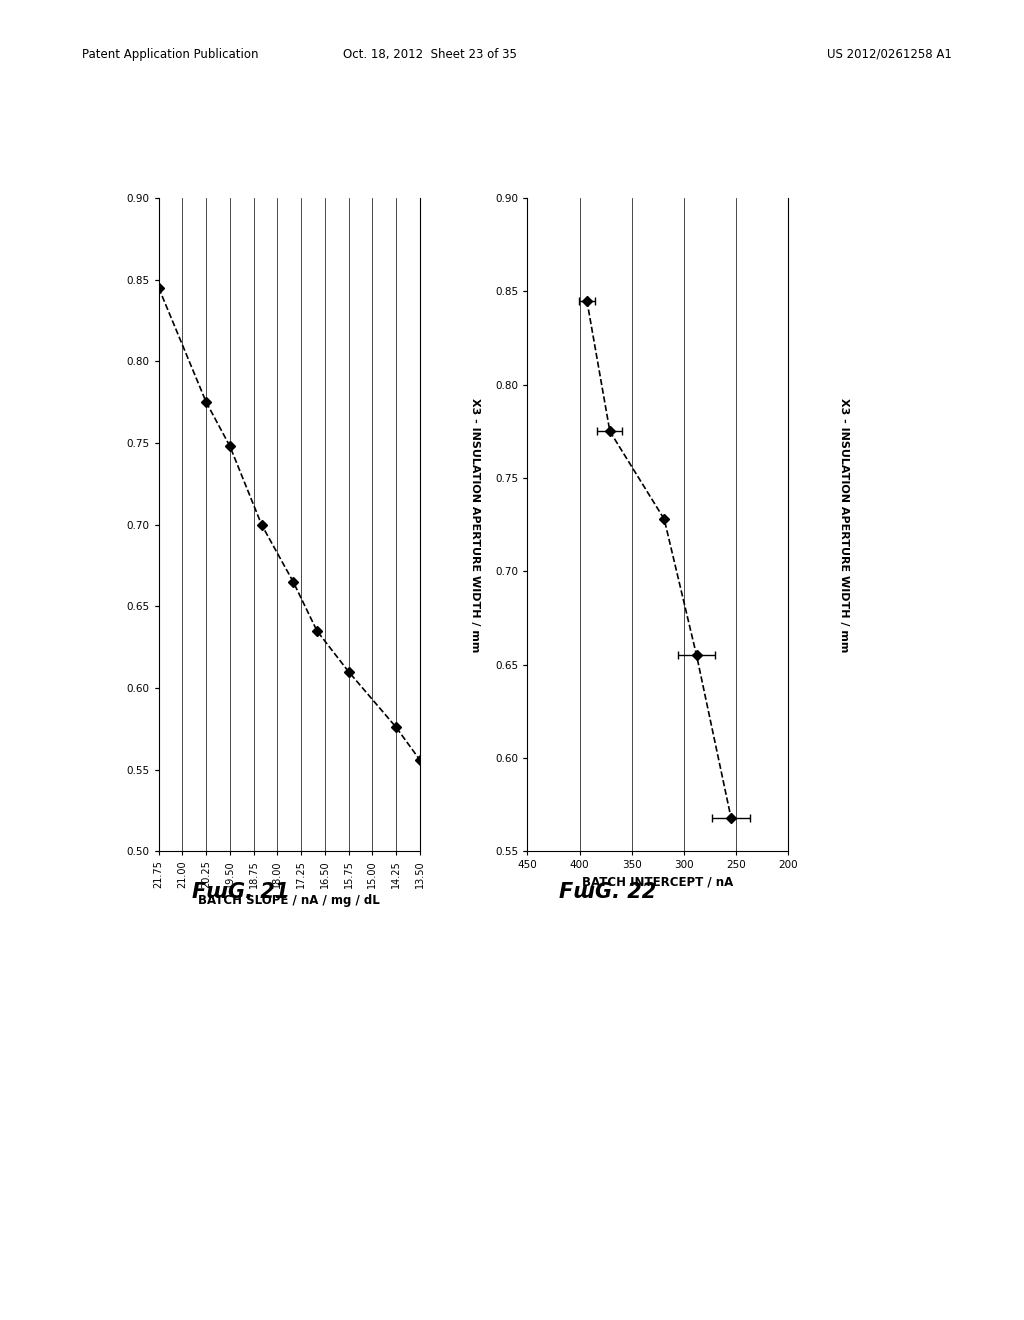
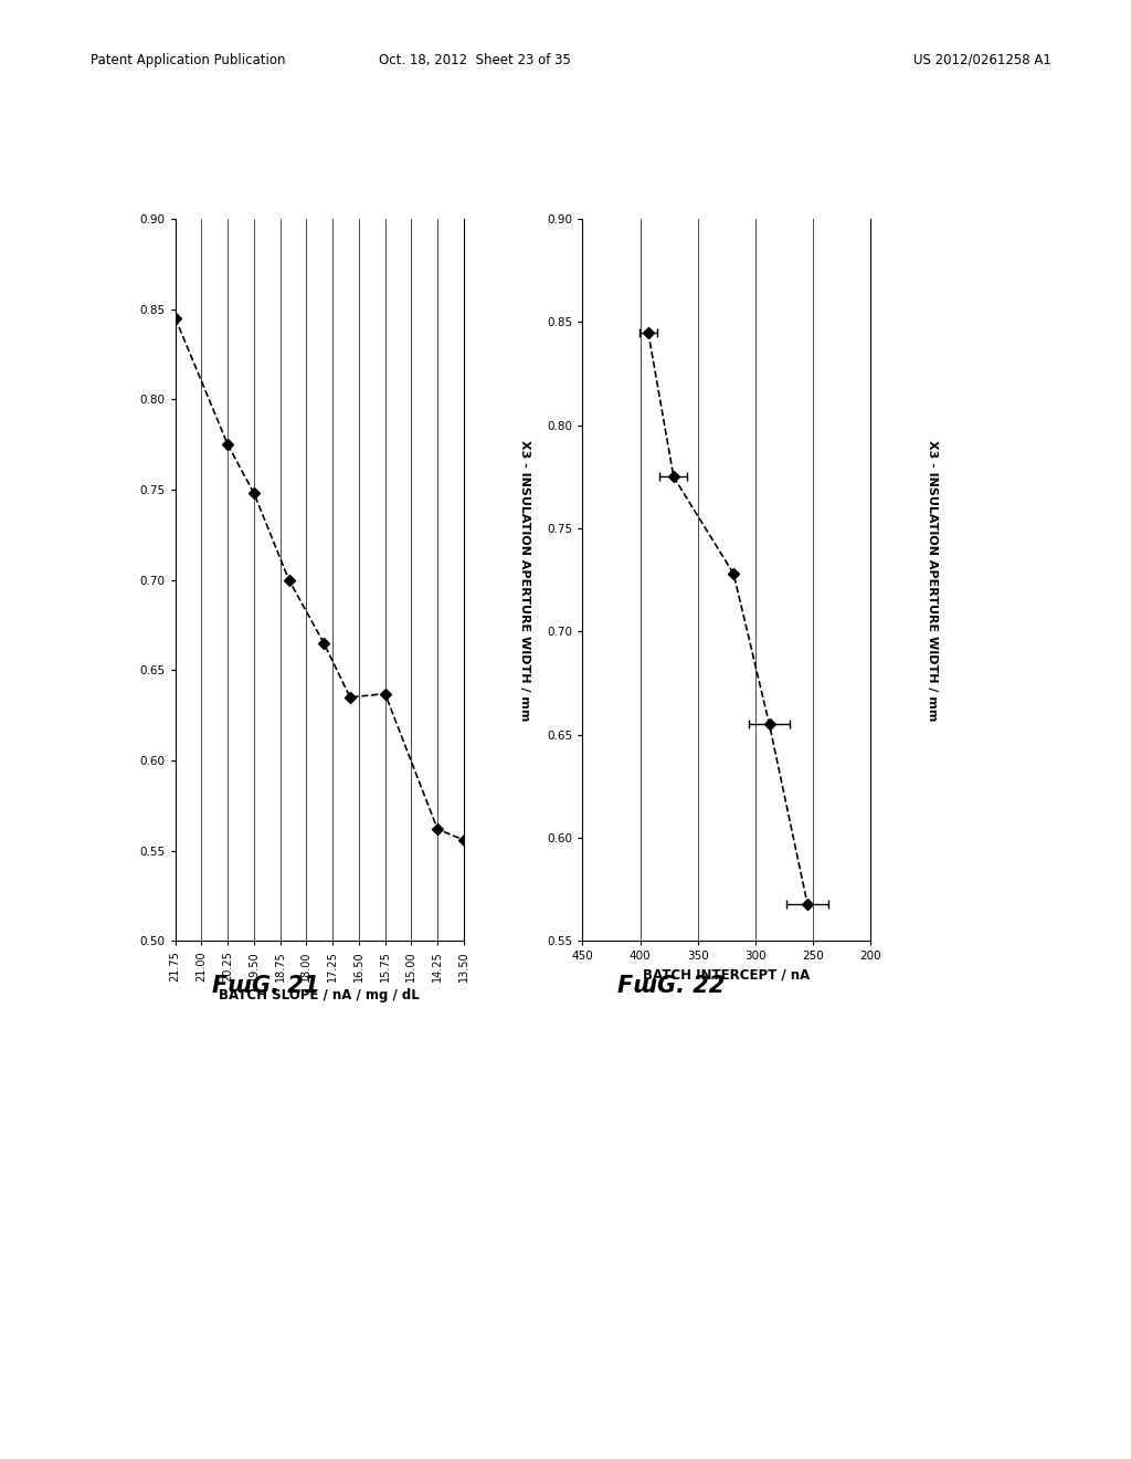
15.75: 0.610 -> 0.637
14.25: 0.576 -> 0.562
